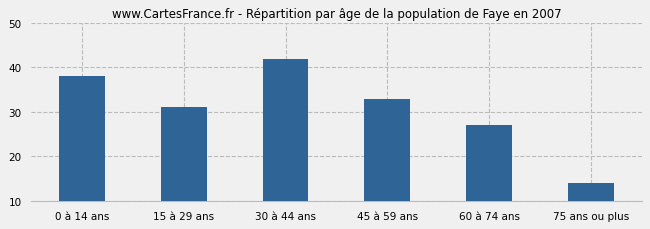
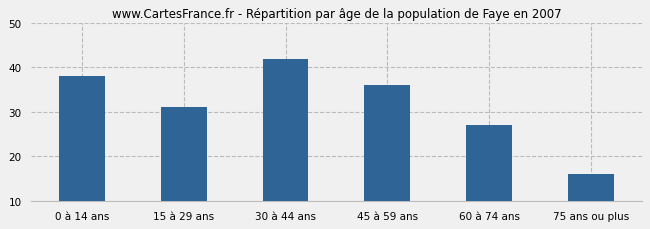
45 à 59 ans: 33 -> 36
75 ans ou plus: 14 -> 16
